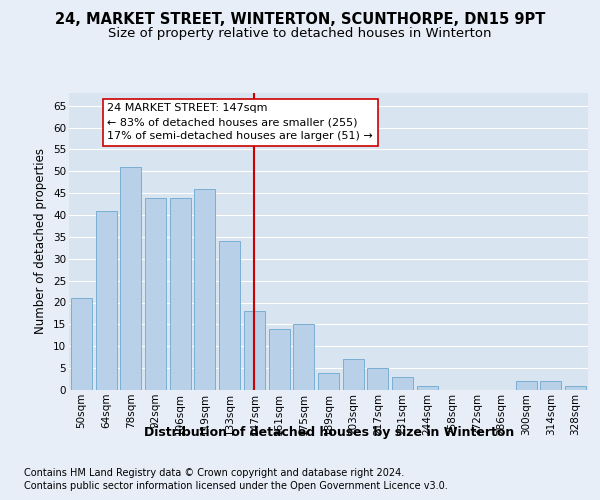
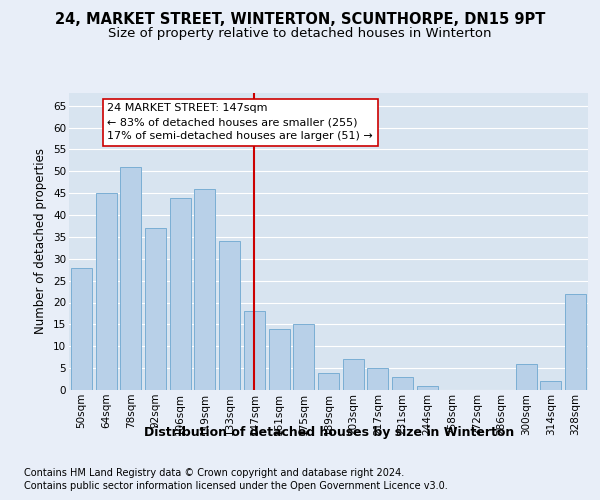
50sqm: 21 -> 28
64sqm: 41 -> 45
92sqm: 44 -> 37
300sqm: 2 -> 6
328sqm: 1 -> 22
